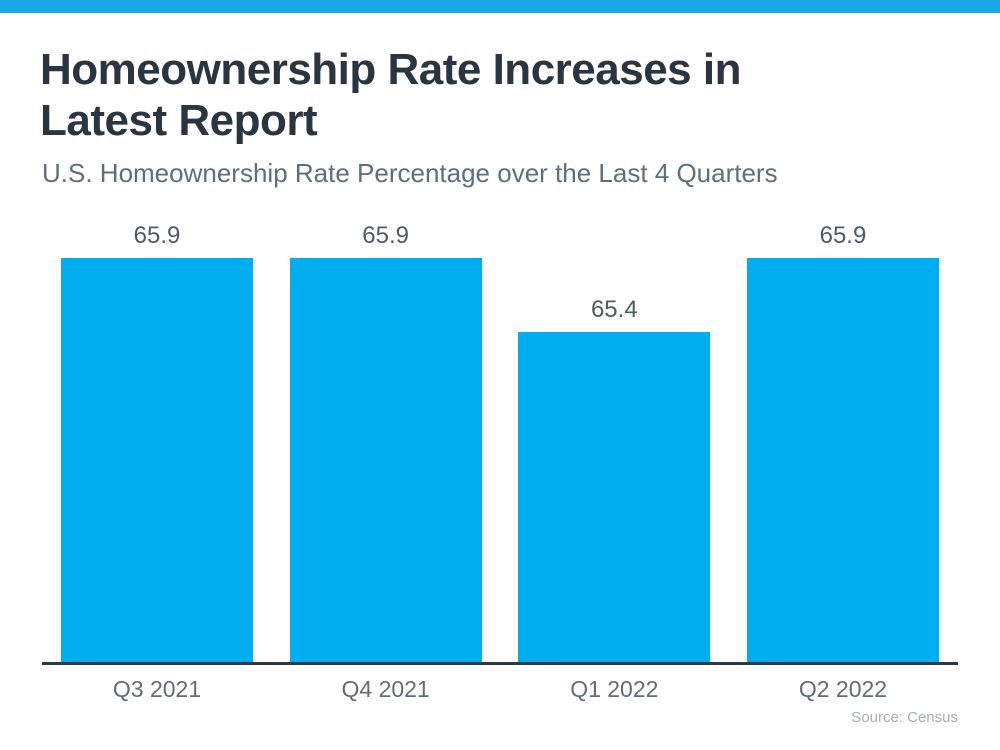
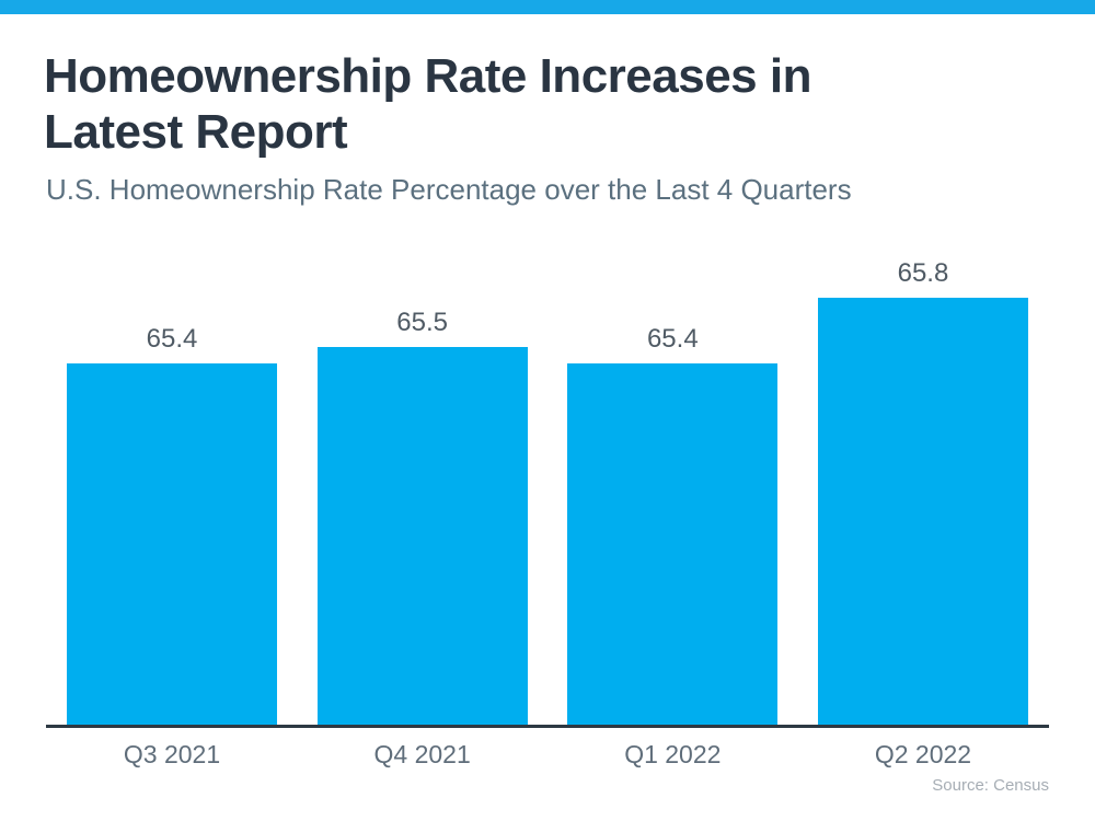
Q3 2021: 65.9 -> 65.4
Q4 2021: 65.9 -> 65.5
Q2 2022: 65.9 -> 65.8
